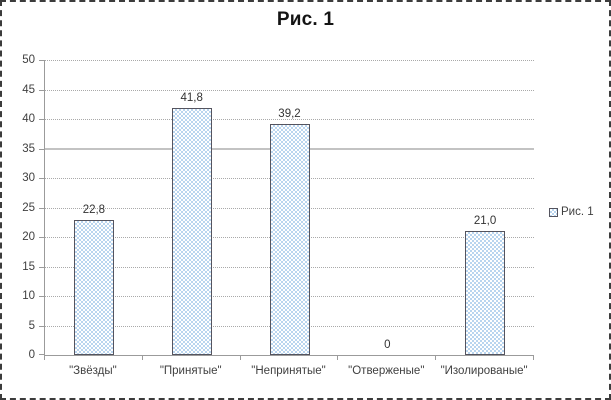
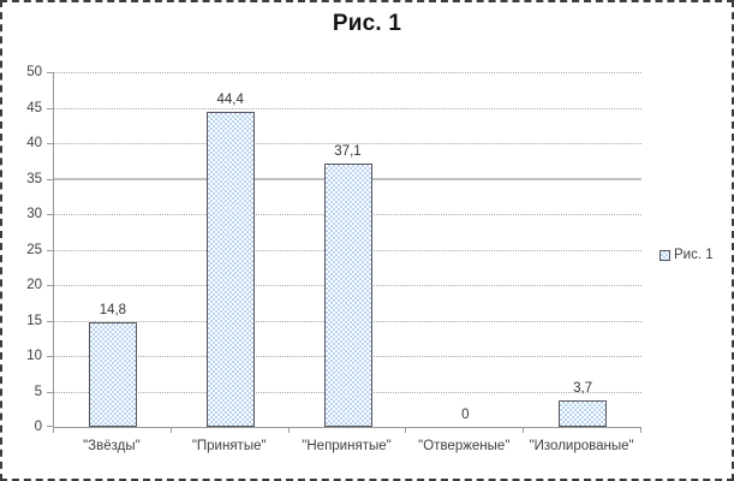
"Звёзды": 22,8 -> 14,8
"Принятые": 41,8 -> 44,4
"Непринятые": 39,2 -> 37,1
"Изолированые": 21,0 -> 3,7
